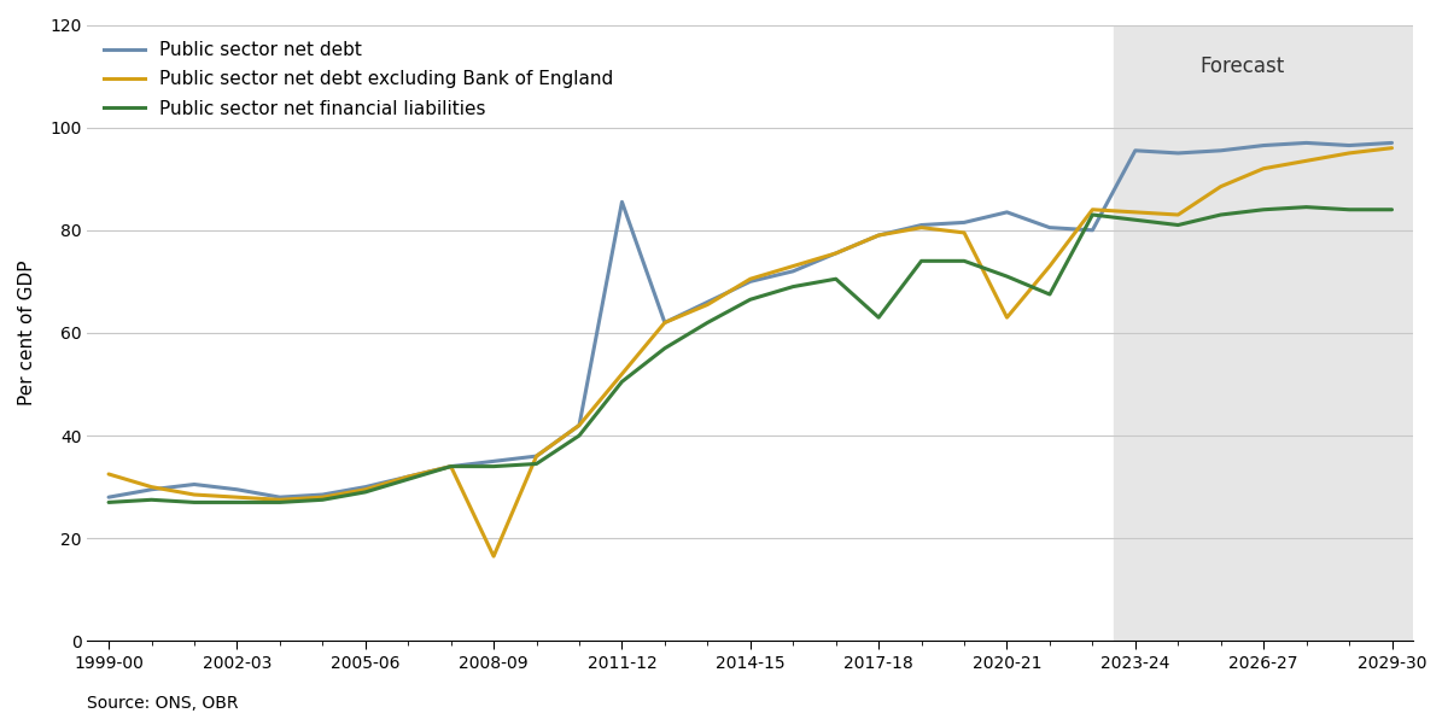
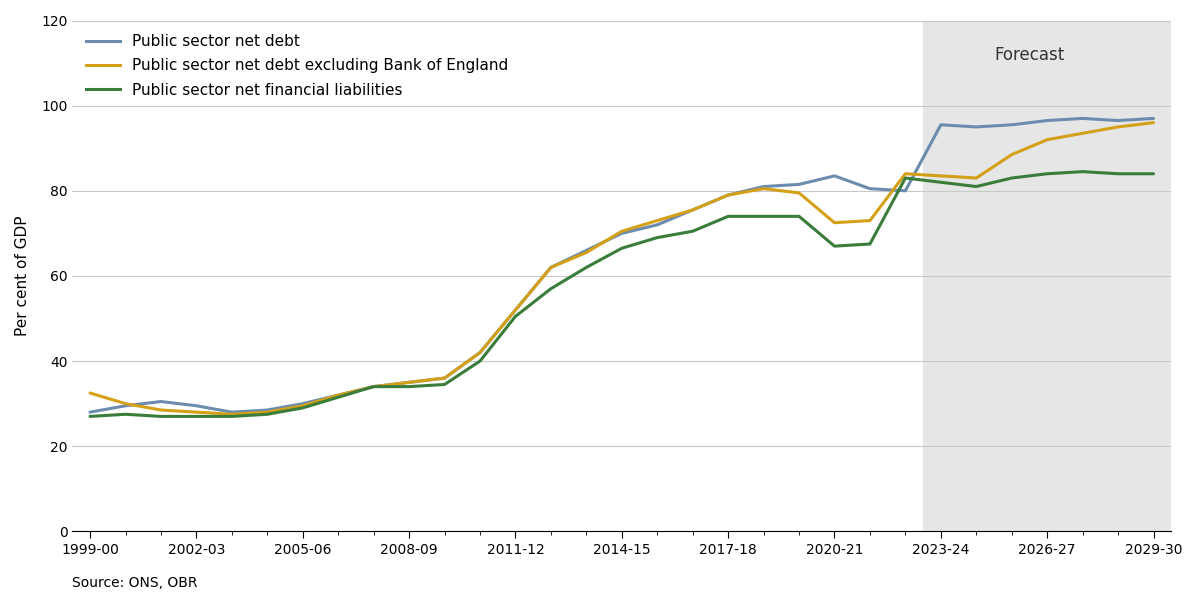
Public sector net debt excluding Bank of England/2008-09: 16.5 -> 35.0
Public sector net debt/2011-12: 85.5 -> 52.0
Public sector net financial liabilities/2017-18: 63.0 -> 74.0
Public sector net debt excluding Bank of England/2020-21: 63.0 -> 72.5
Public sector net financial liabilities/2020-21: 71.0 -> 67.0
